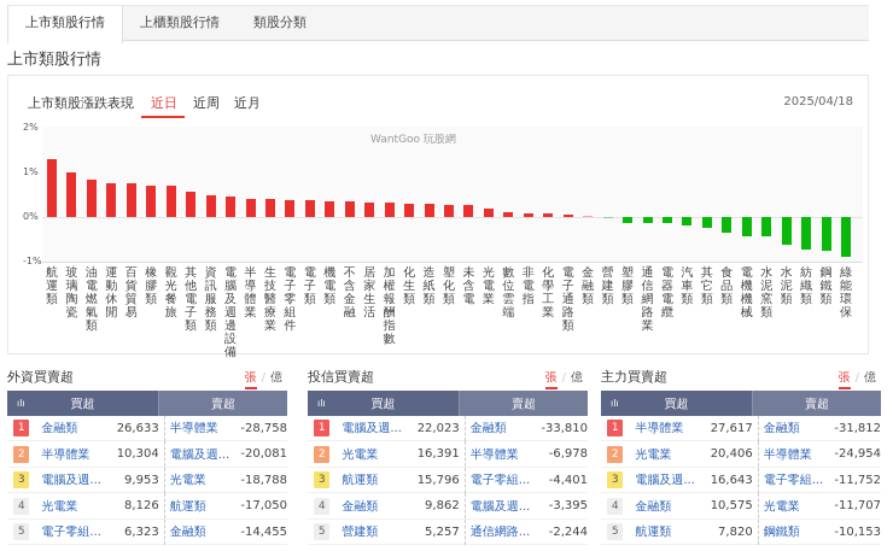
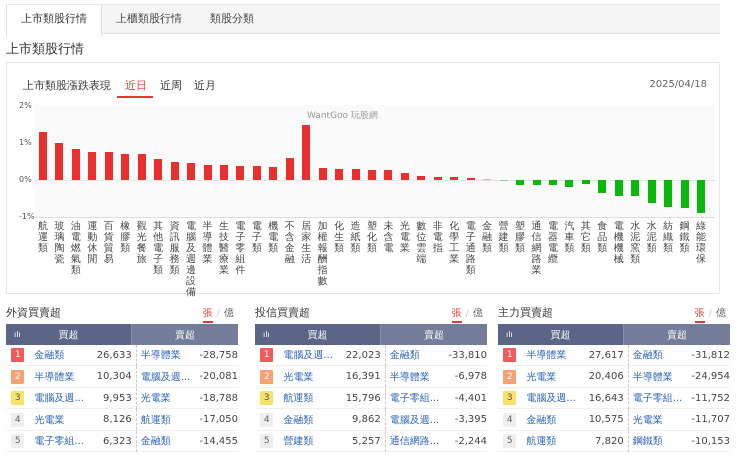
不含金融: 0.3% -> 0.6%
居家生活: 0.3% -> 1.5%
其它類: -0.2% -> -0.1%
